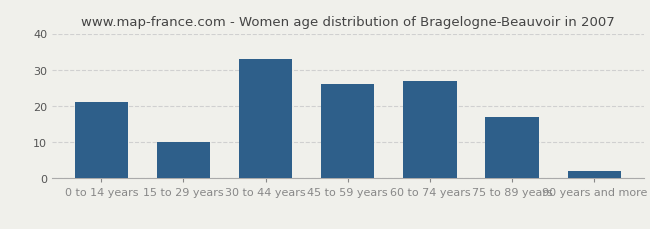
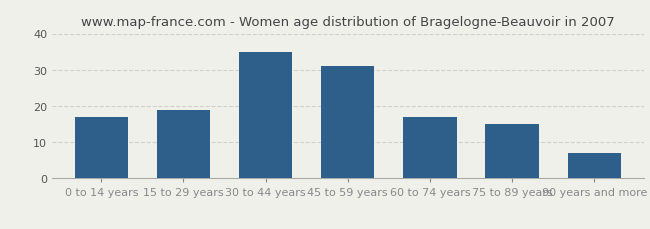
0 to 14 years: 21 -> 17
15 to 29 years: 10 -> 19
30 to 44 years: 33 -> 35
45 to 59 years: 26 -> 31
60 to 74 years: 27 -> 17
75 to 89 years: 17 -> 15
90 years and more: 2 -> 7
